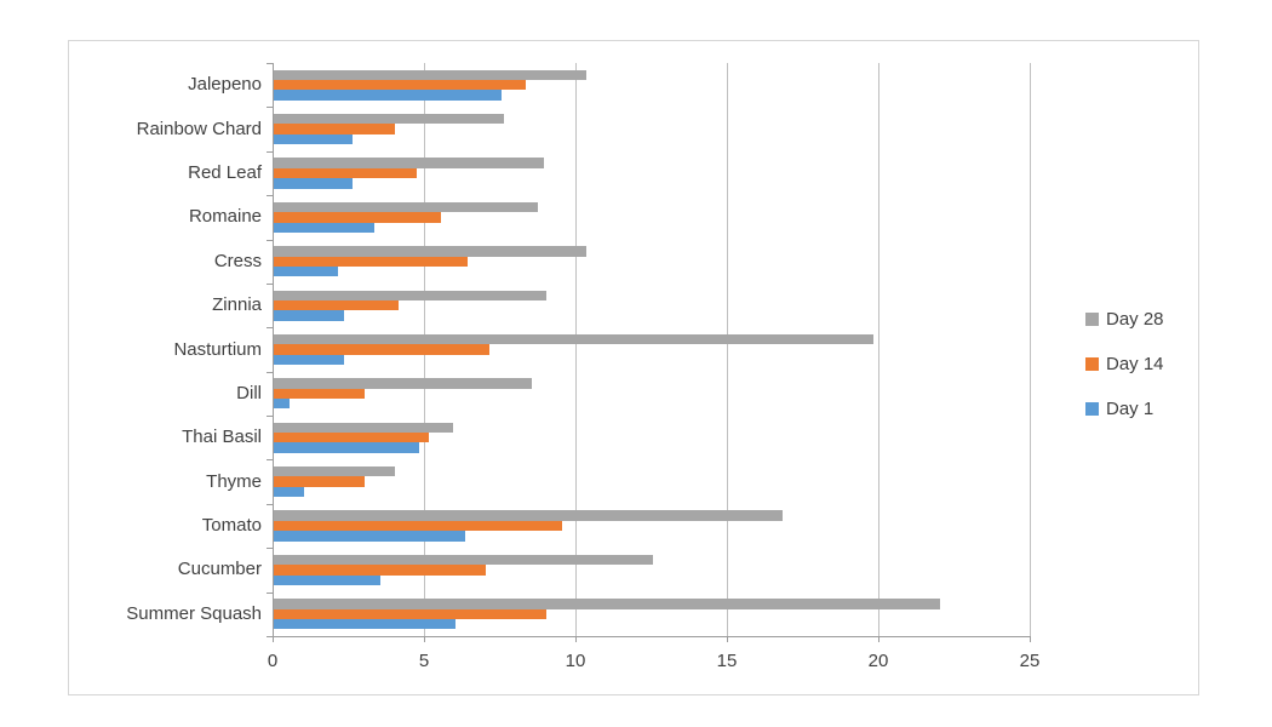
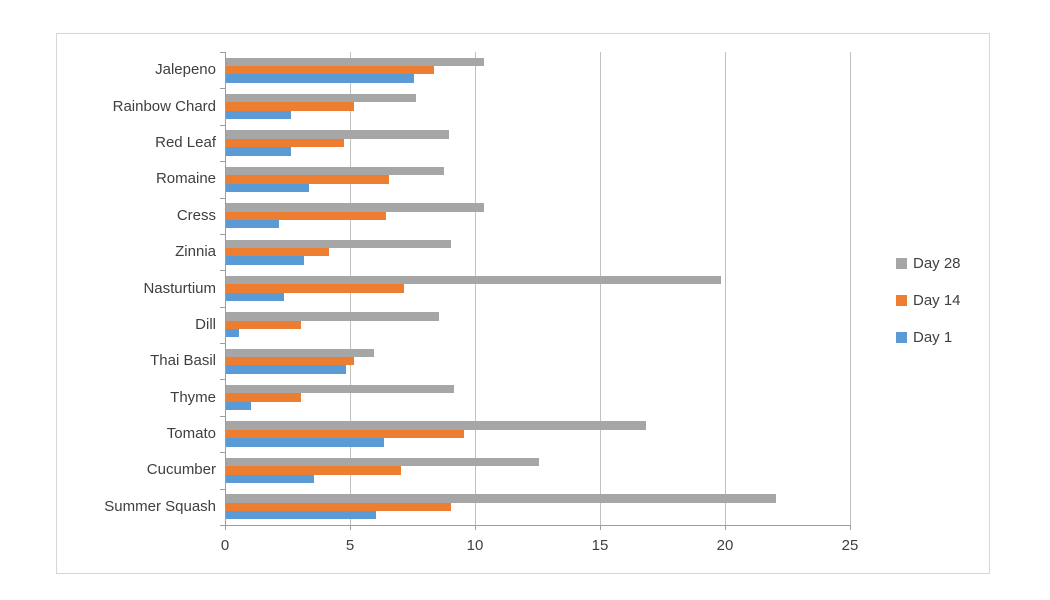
Day 14/Rainbow Chard: 4.0 -> 5.1
Day 14/Romaine: 5.5 -> 6.5
Day 1/Zinnia: 2.3 -> 3.1
Day 28/Thyme: 4.0 -> 9.1
